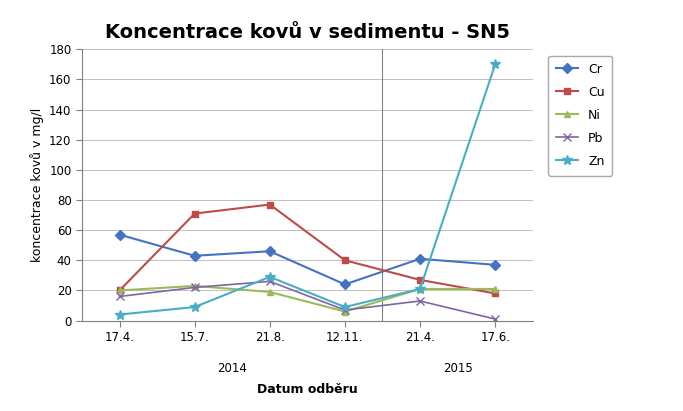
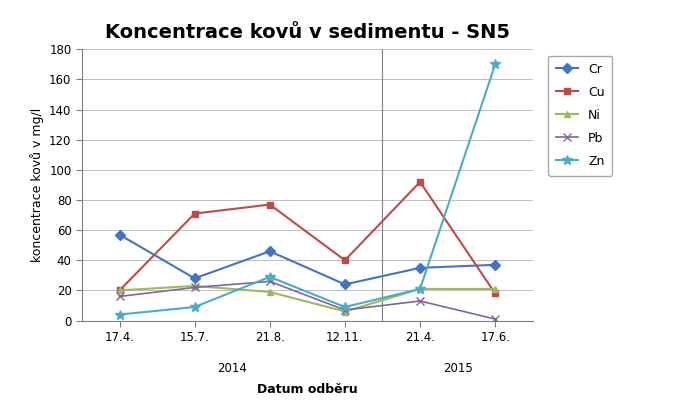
Cr/15.7.: 43 -> 28
Cr/21.4.: 41 -> 35
Cu/21.4.: 27 -> 92
